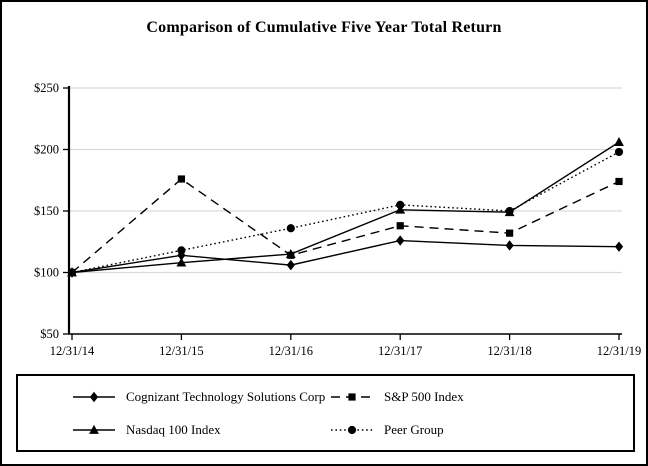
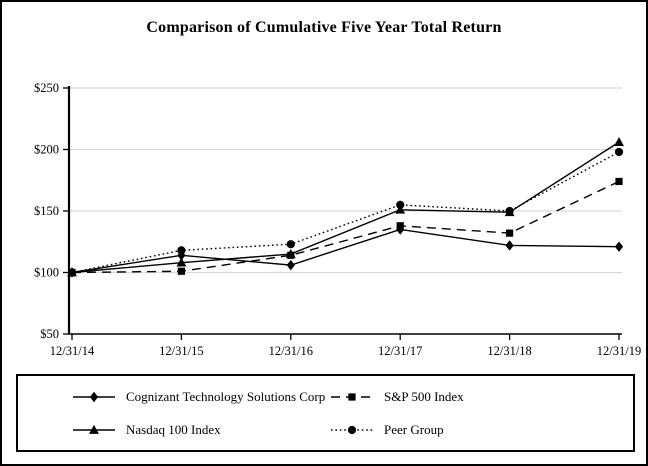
S&P 500 Index/12/31/15: $176 -> $101
Peer Group/12/31/16: $136 -> $123
Cognizant Technology Solutions Corp/12/31/17: $126 -> $135
